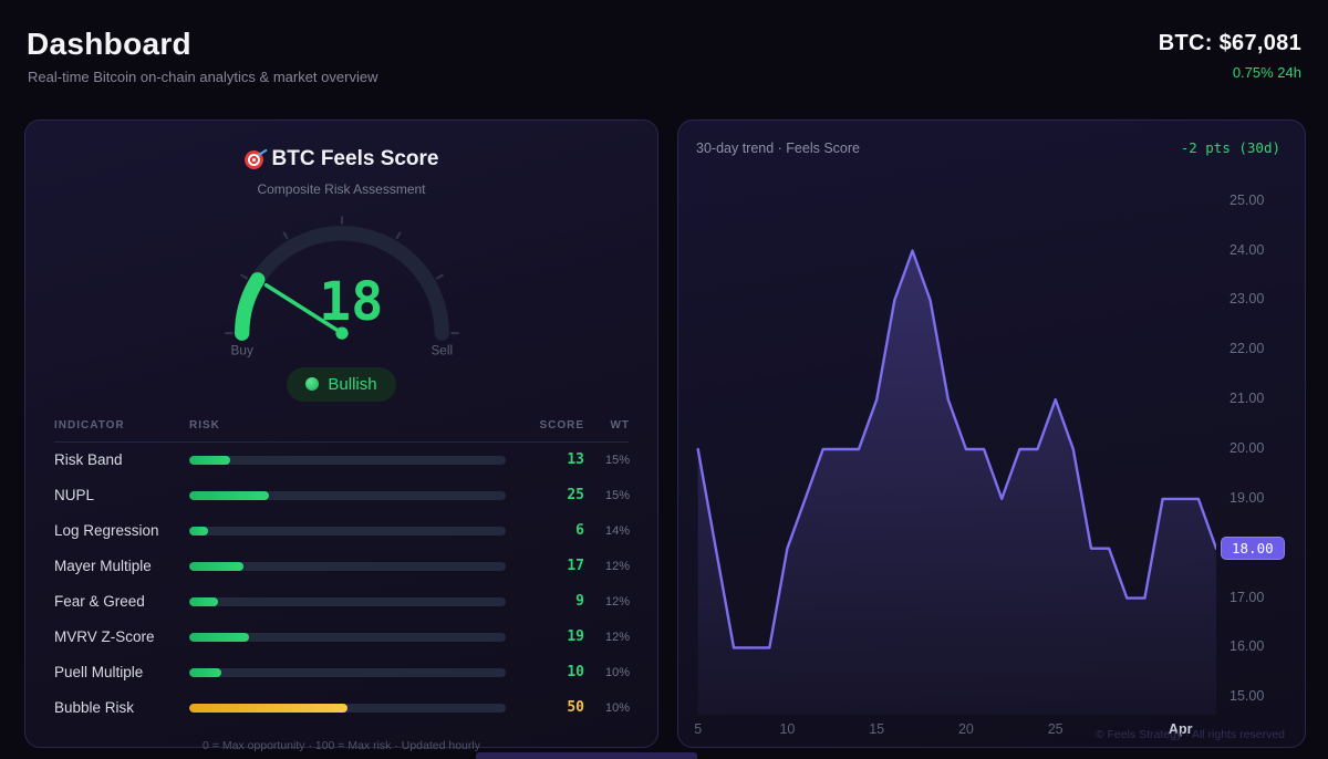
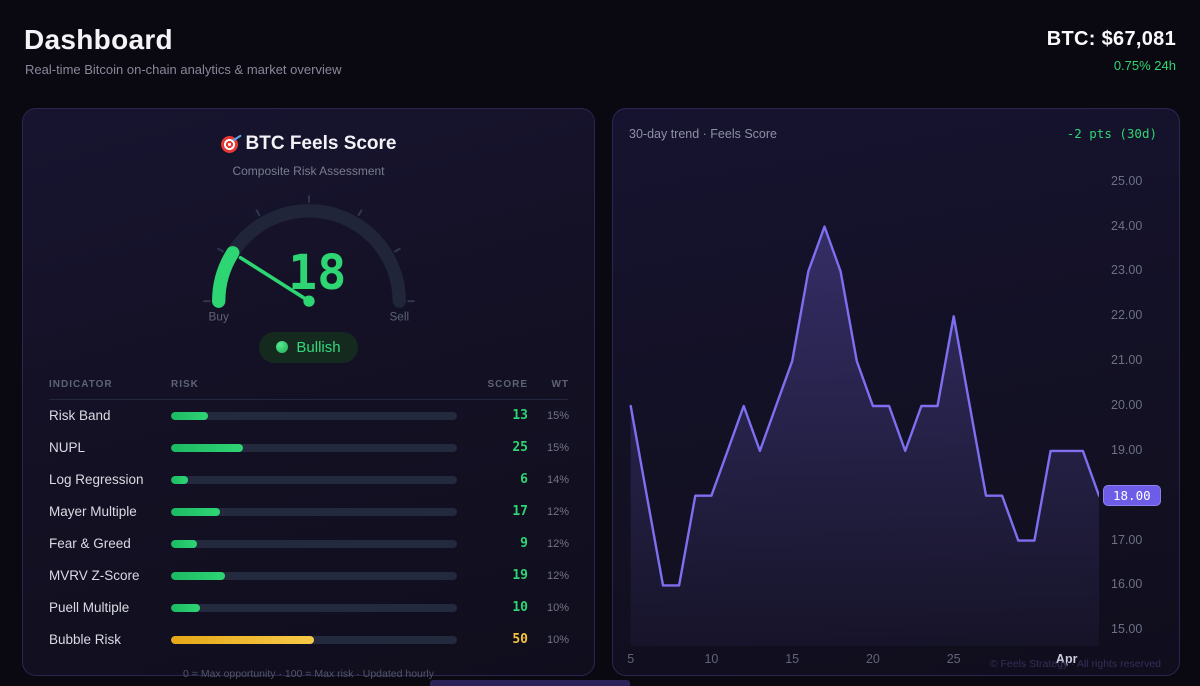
9: 16 -> 18
13: 20 -> 19
25: 21 -> 22
